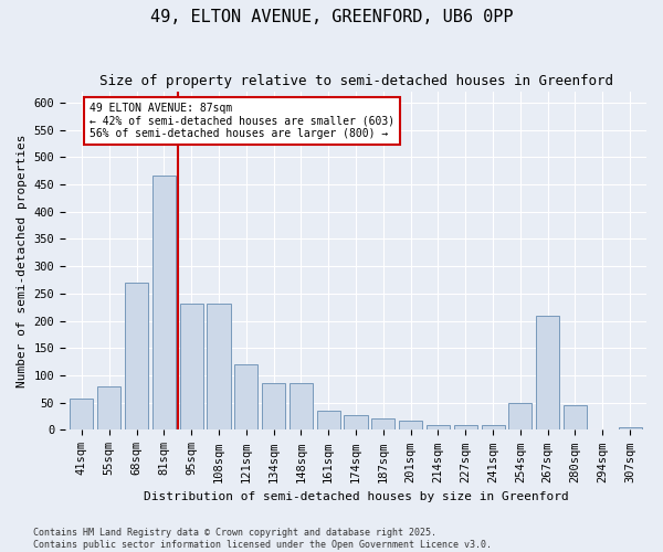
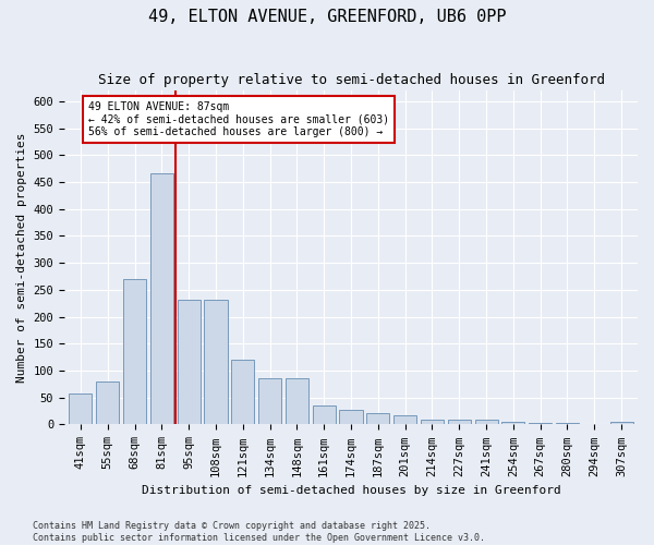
254sqm: 50 -> 5
267sqm: 210 -> 3
280sqm: 45 -> 2
